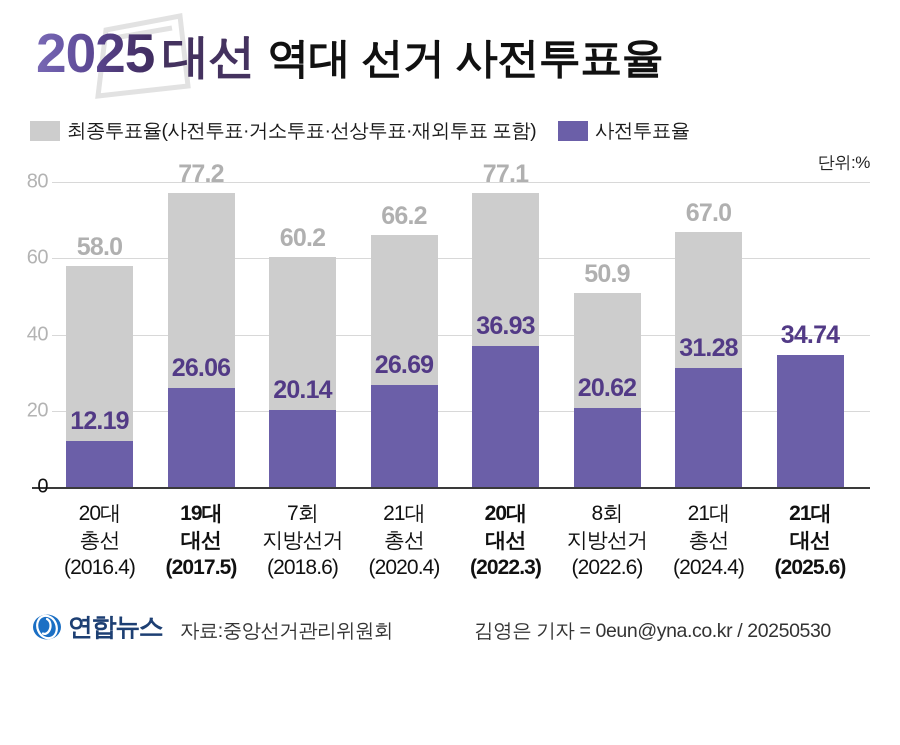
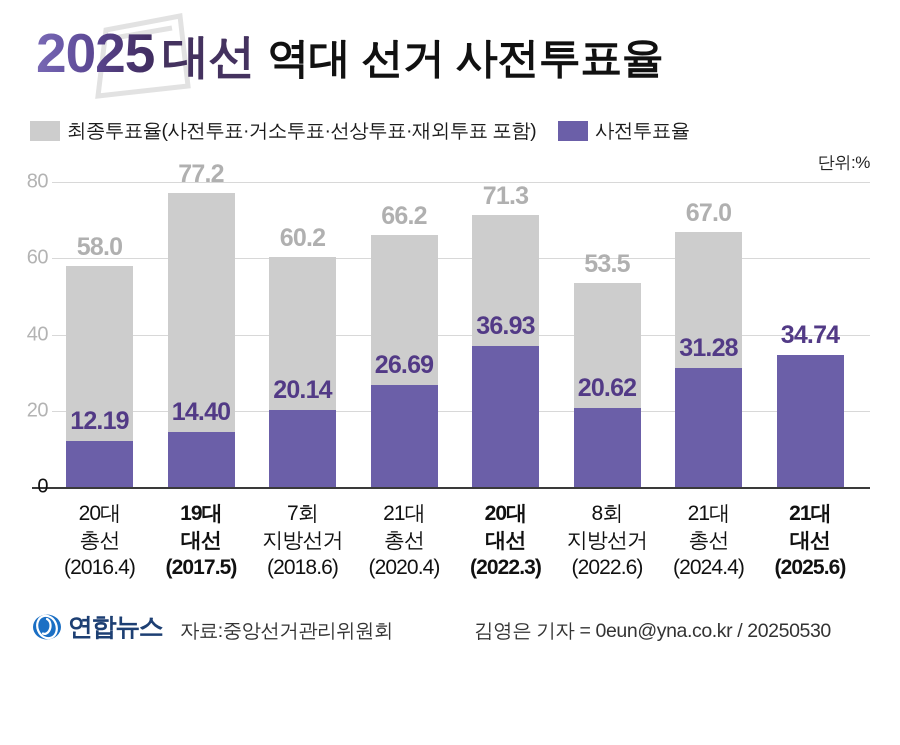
사전투표율/19대 대선 (2017.5): 26.06 -> 14.40
최종투표율(사전투표·거소투표·선상투표·재외투표 포함)/20대 대선 (2022.3): 77.1 -> 71.3
최종투표율(사전투표·거소투표·선상투표·재외투표 포함)/8회 지방선거 (2022.6): 50.9 -> 53.5
